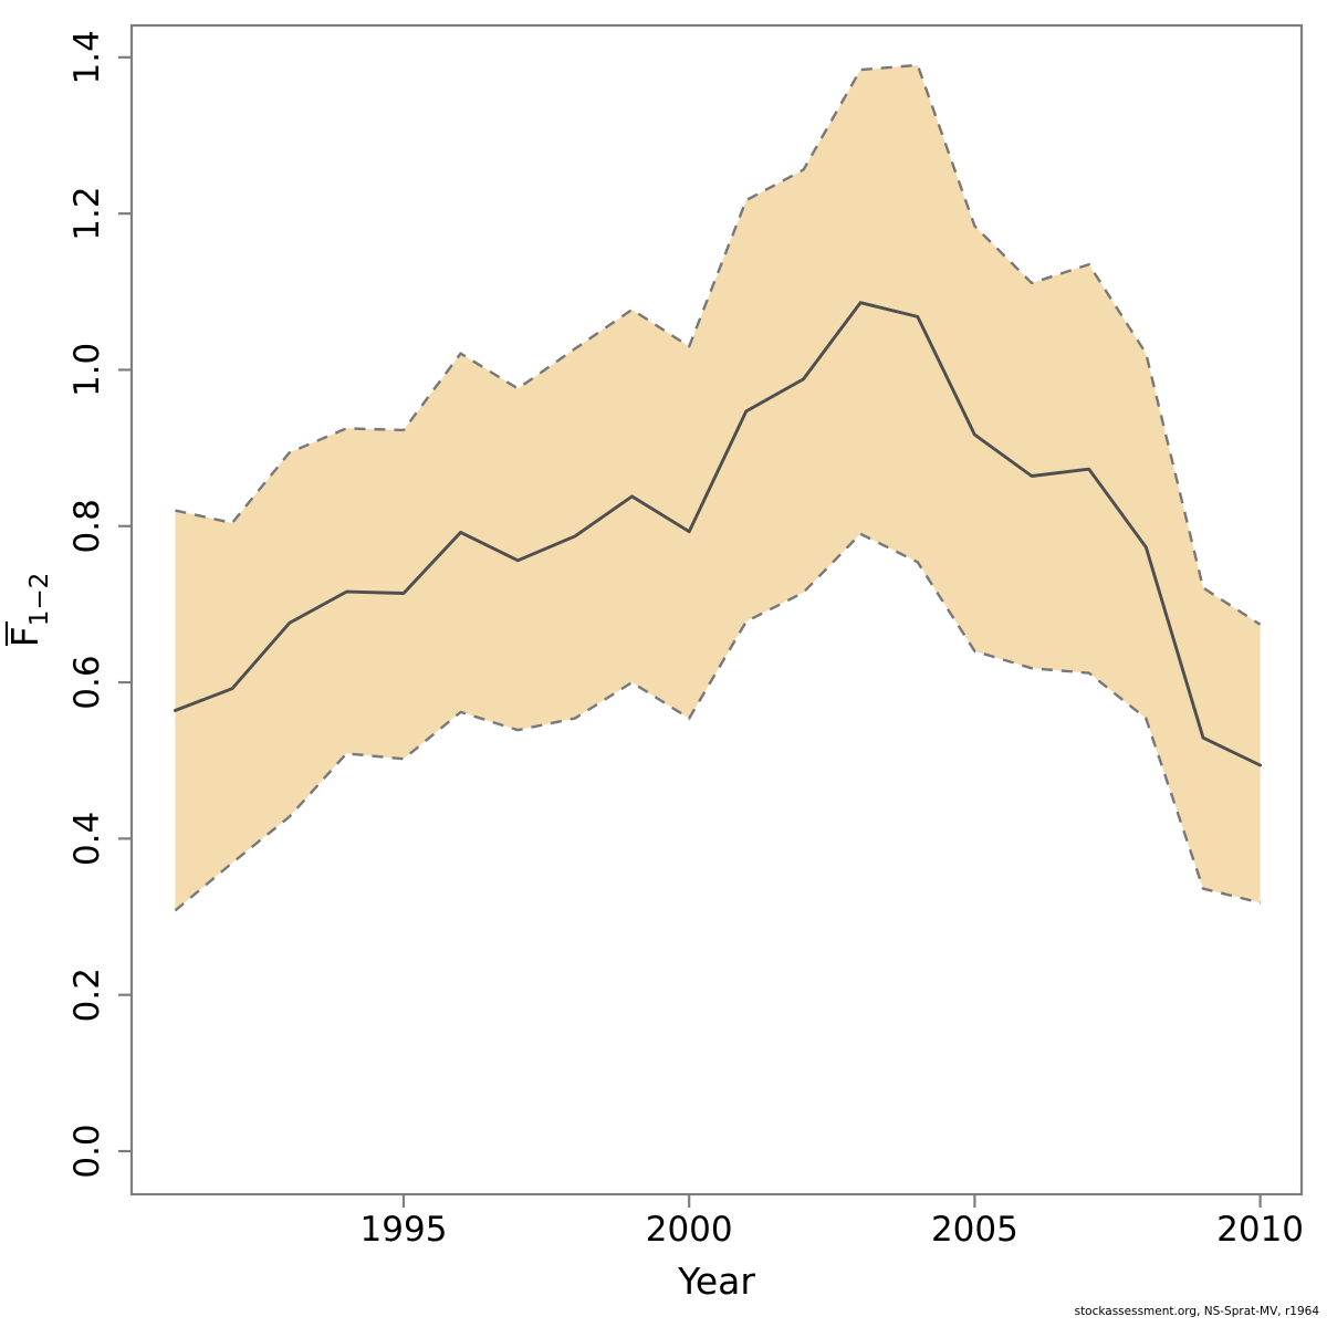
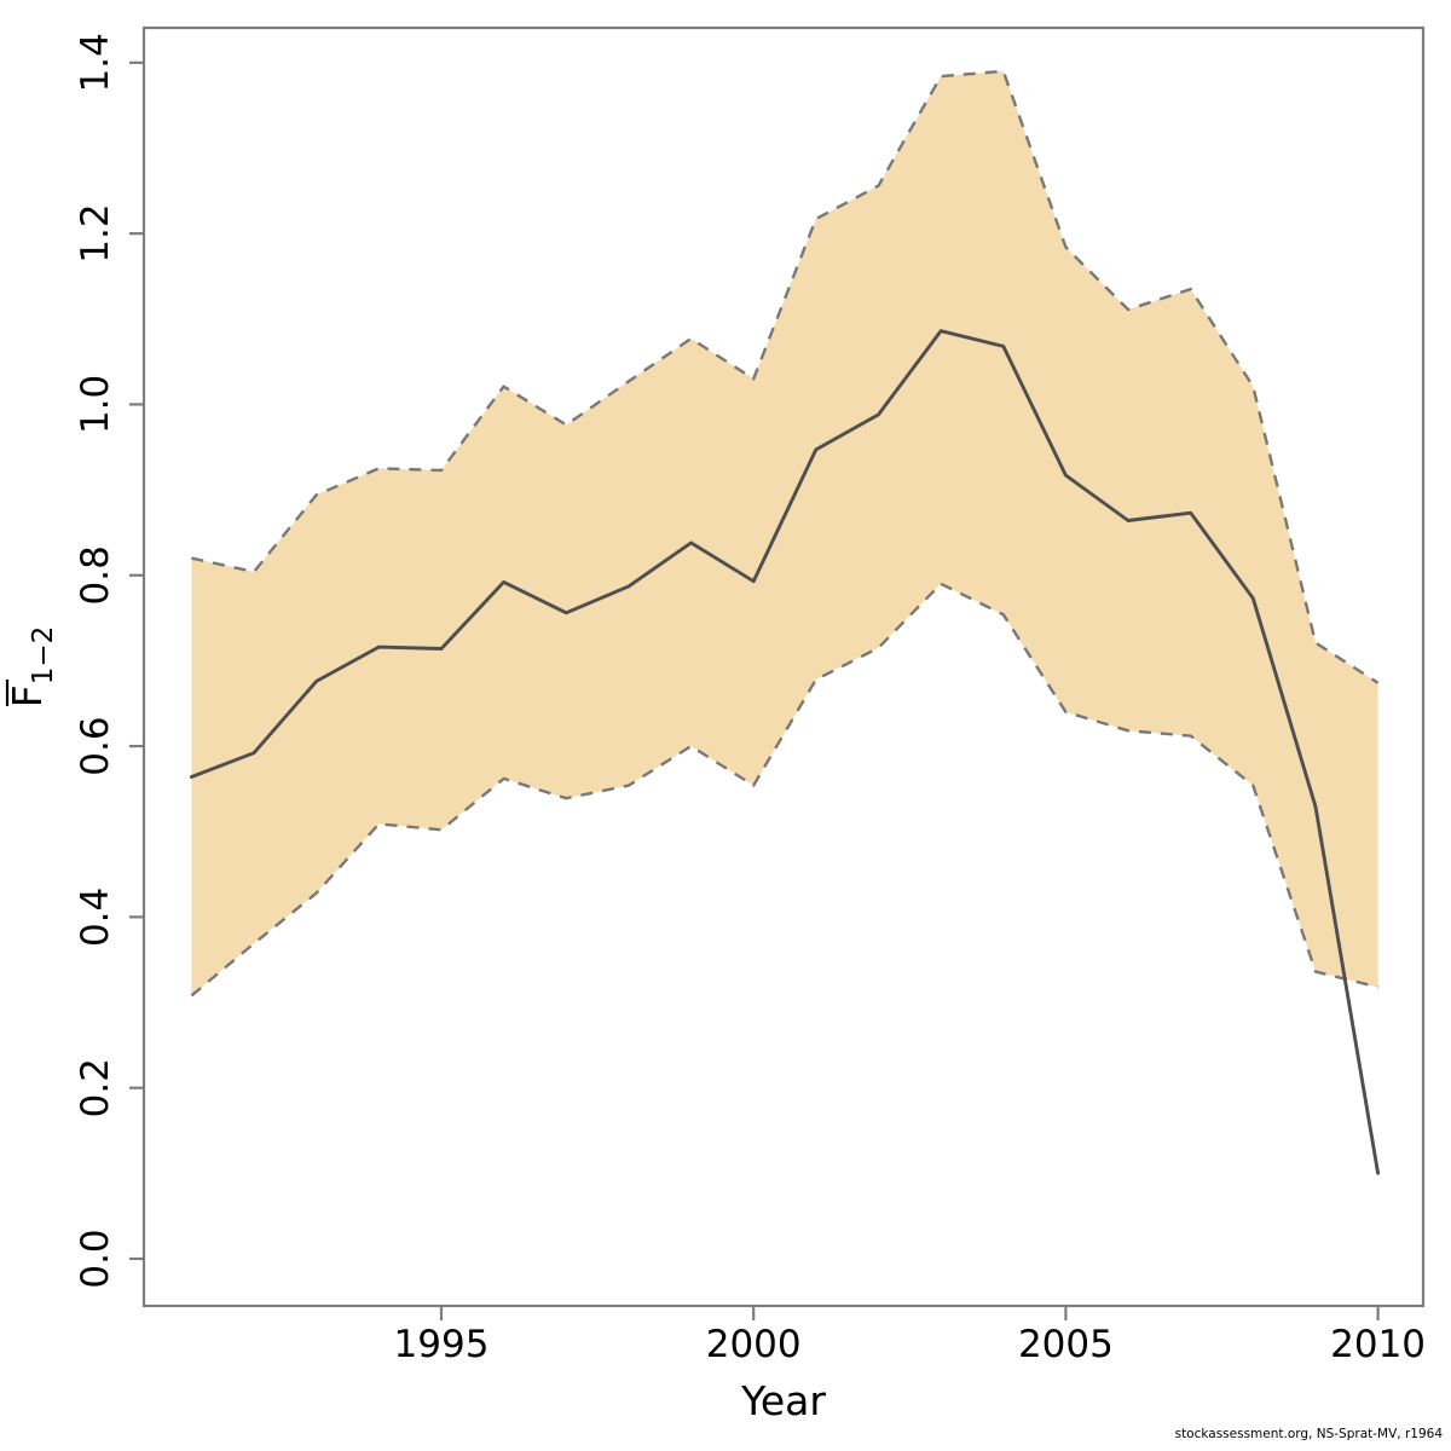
2010: 0.49 -> 0.10
